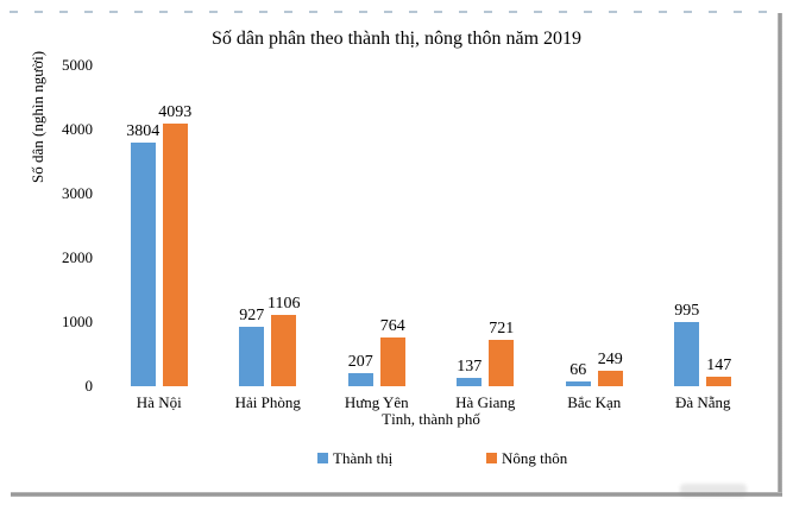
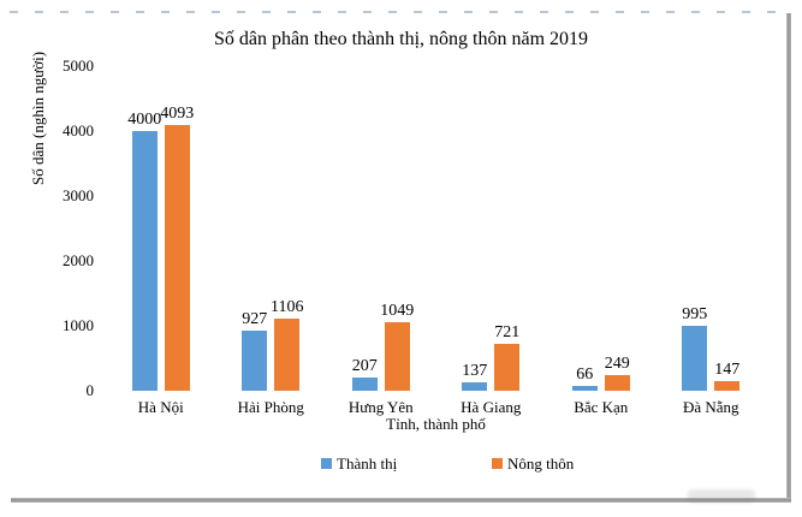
Thành thị/Hà Nội: 3804 -> 4000
Nông thôn/Hưng Yên: 764 -> 1049
